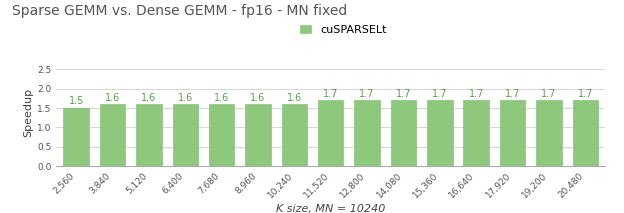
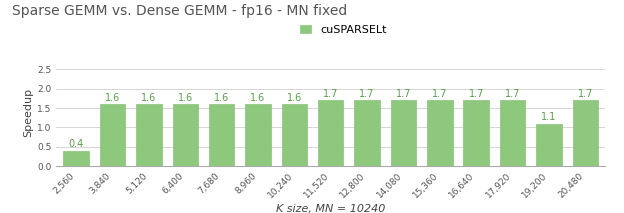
2,560: 1.5 -> 0.4
19,200: 1.7 -> 1.1
